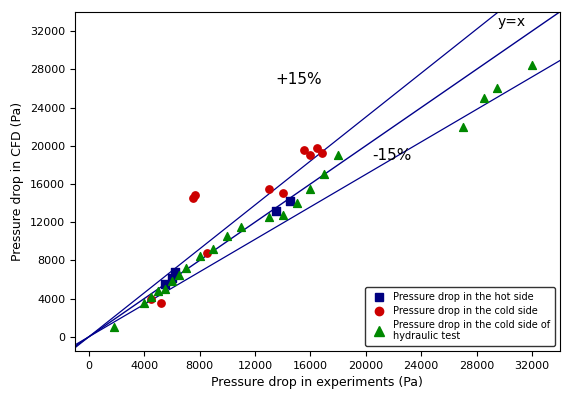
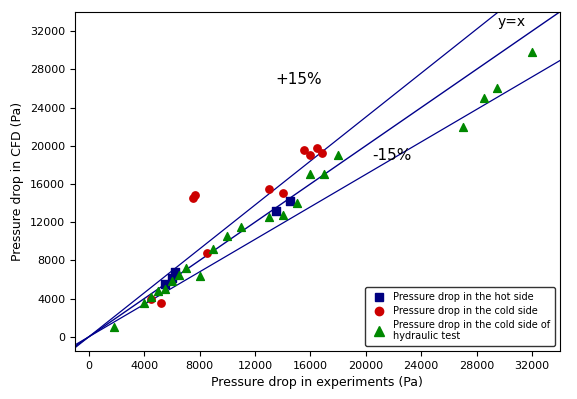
Pressure drop in the cold side of hydraulic test/8000: 8500 -> 6400
Pressure drop in the cold side of hydraulic test/16000: 15500 -> 17000
Pressure drop in the cold side of hydraulic test/32000: 28500 -> 29800
